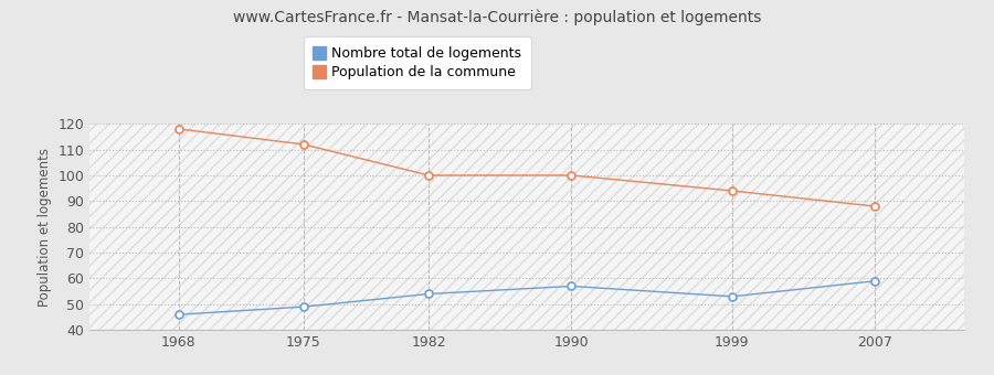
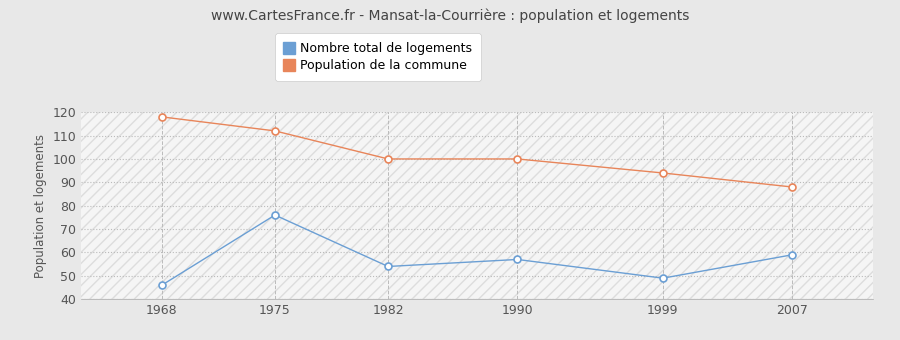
Nombre total de logements/1975: 49 -> 76
Nombre total de logements/1999: 53 -> 49
